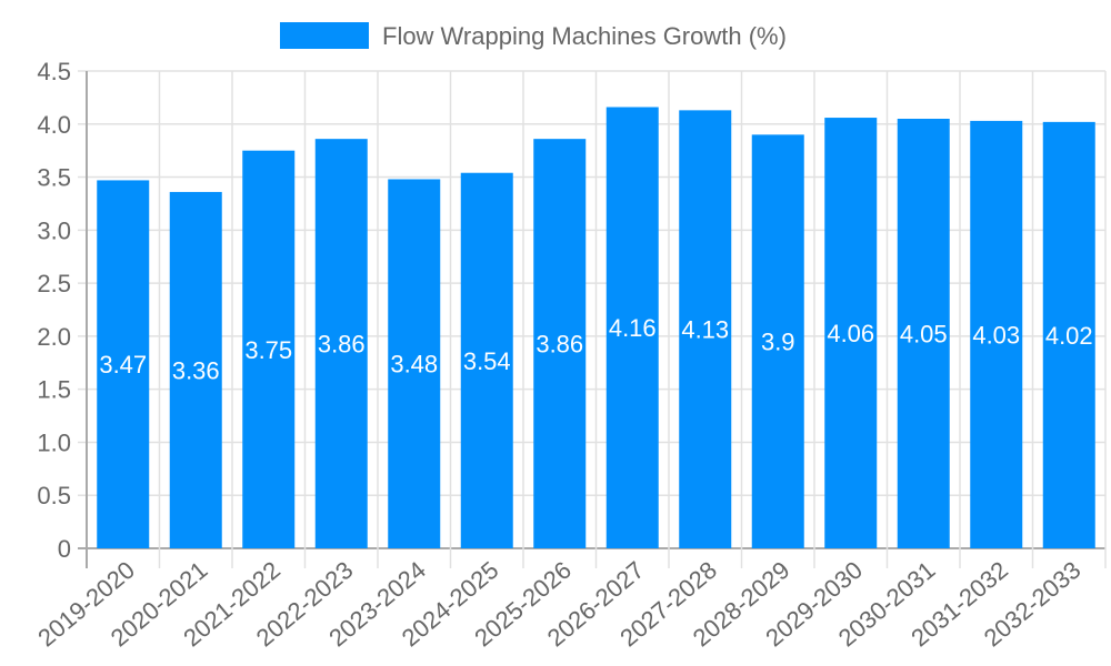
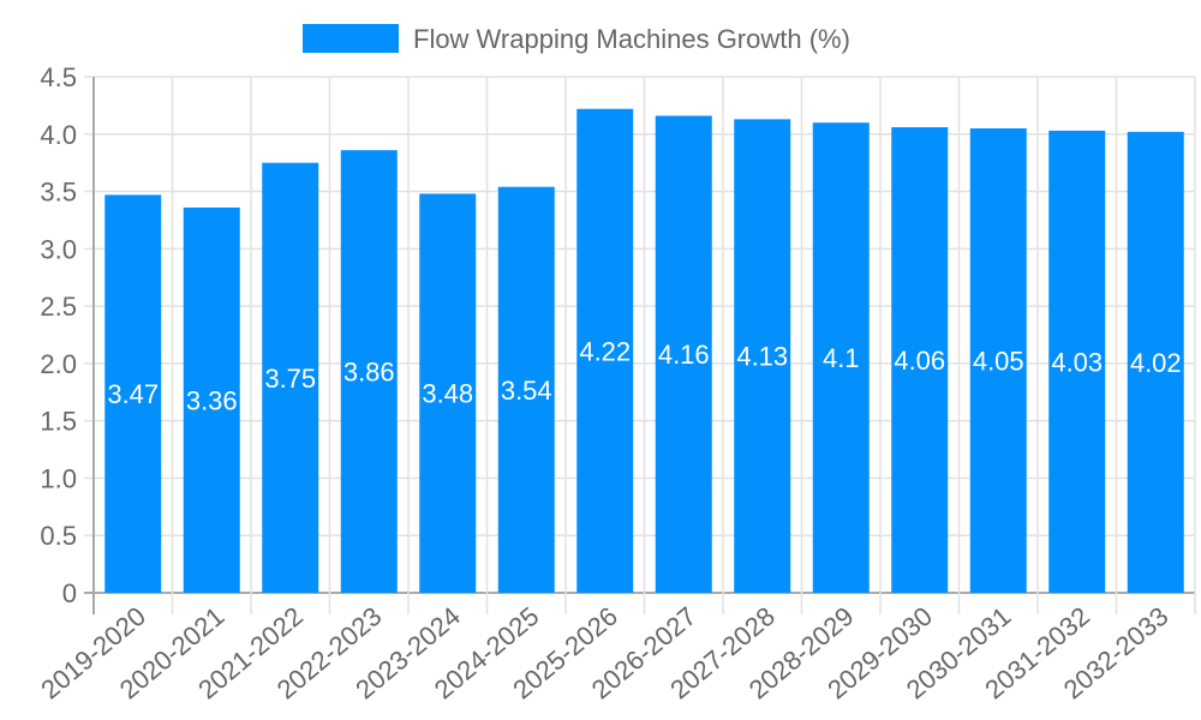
2025-2026: 3.86 -> 4.22
2028-2029: 3.9 -> 4.1
